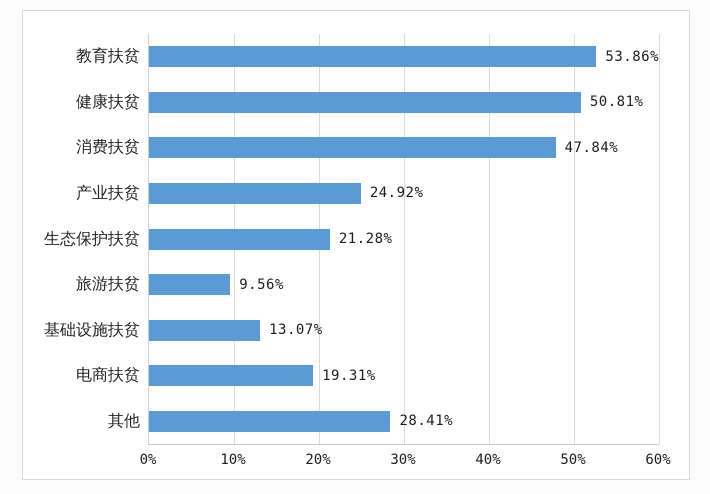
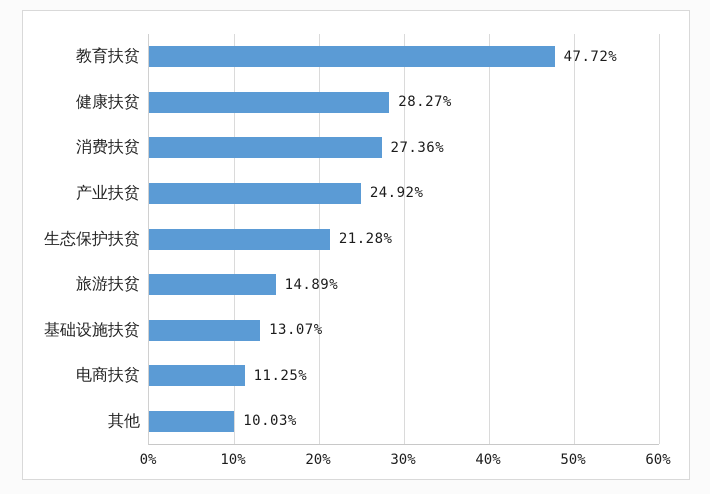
教育扶贫: 53.86% -> 47.72%
健康扶贫: 50.81% -> 28.27%
消费扶贫: 47.84% -> 27.36%
旅游扶贫: 9.56% -> 14.89%
电商扶贫: 19.31% -> 11.25%
其他: 28.41% -> 10.03%
